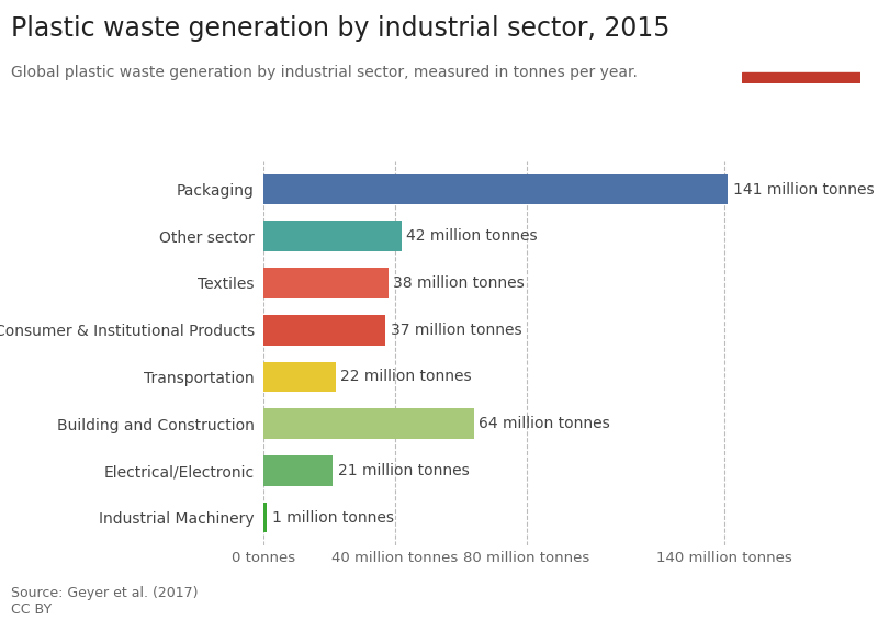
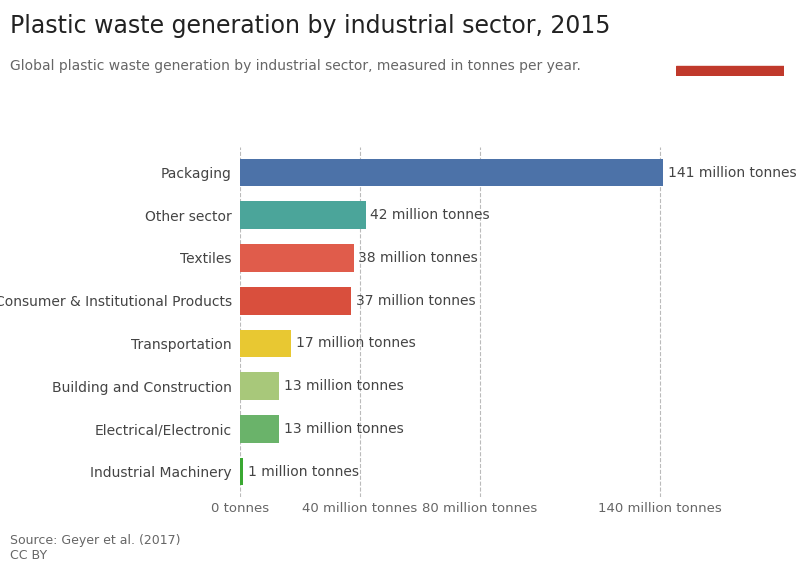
Transportation: 22 -> 17
Building and Construction: 64 -> 13
Electrical/Electronic: 21 -> 13
